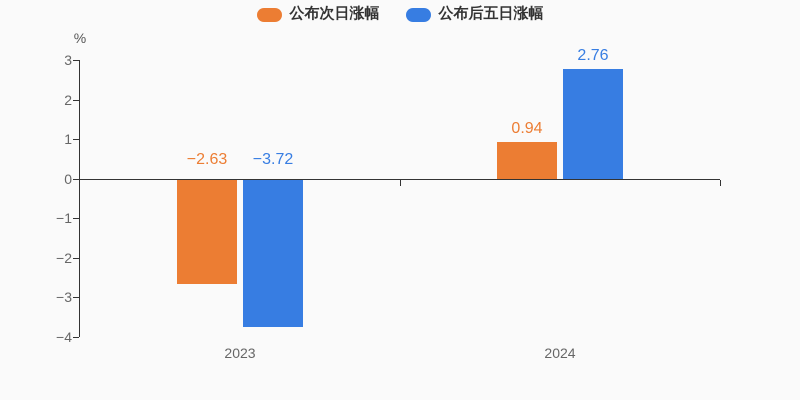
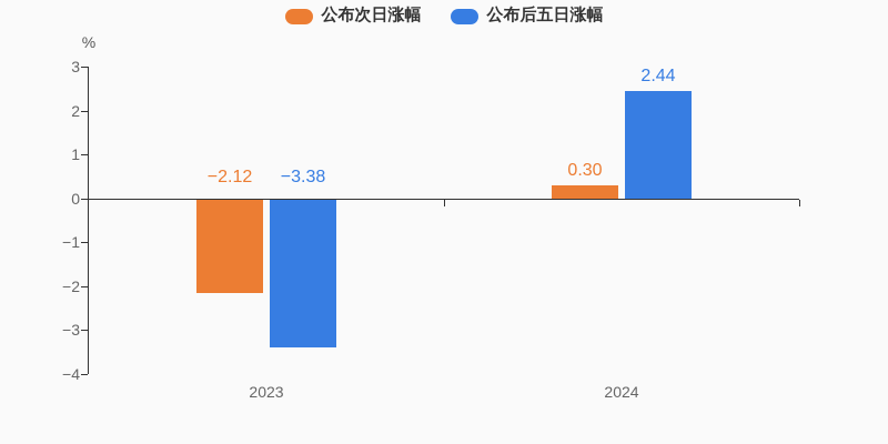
公布次日涨幅/2023: −2.63 -> −2.12
公布后五日涨幅/2023: −3.72 -> −3.38
公布次日涨幅/2024: 0.94 -> 0.30
公布后五日涨幅/2024: 2.76 -> 2.44
